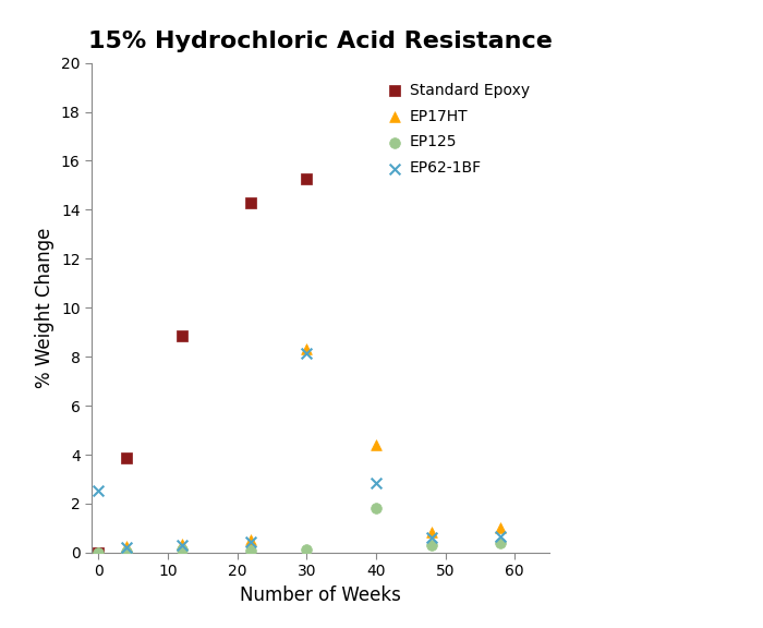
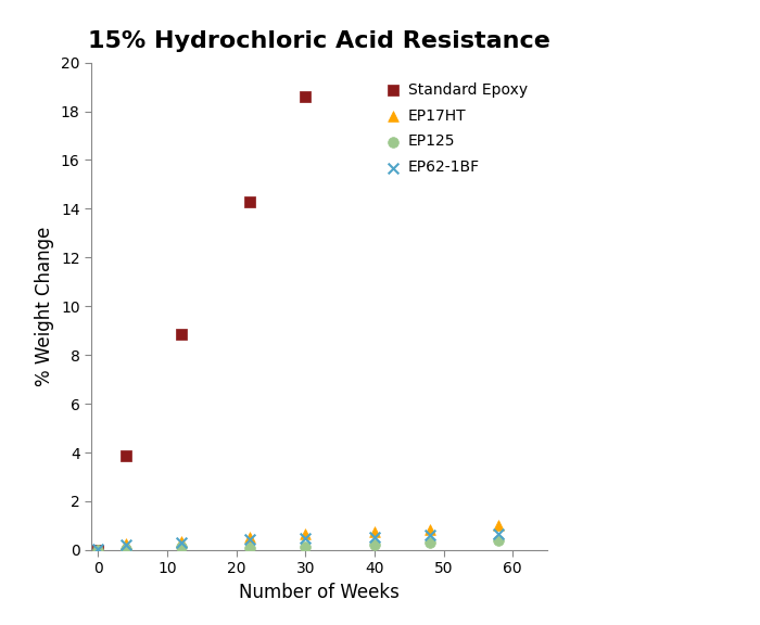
EP62-1BF/0: 2.55 -> 0.05
Standard Epoxy/30: 15.25 -> 18.60
EP17HT/30: 8.30 -> 0.65
EP62-1BF/30: 8.15 -> 0.50
EP17HT/40: 4.40 -> 0.75
EP125/40: 1.80 -> 0.20
EP62-1BF/40: 2.85 -> 0.55
